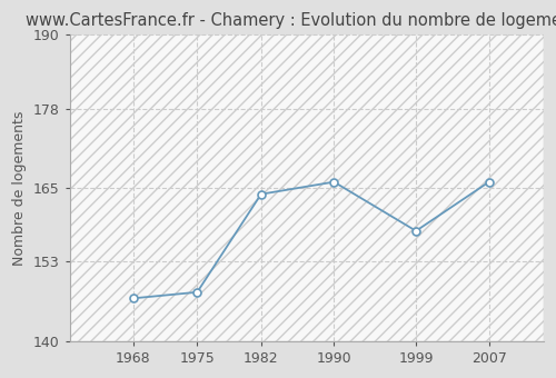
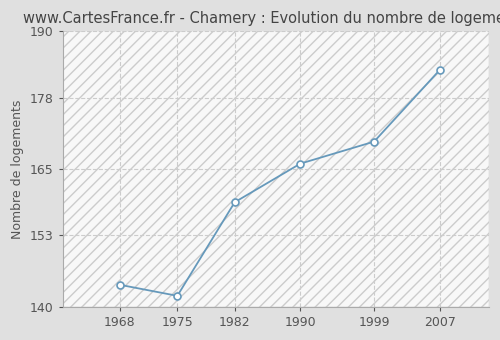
1968: 147 -> 144
1975: 148 -> 142
1982: 164 -> 159
1999: 158 -> 170
2007: 166 -> 183
